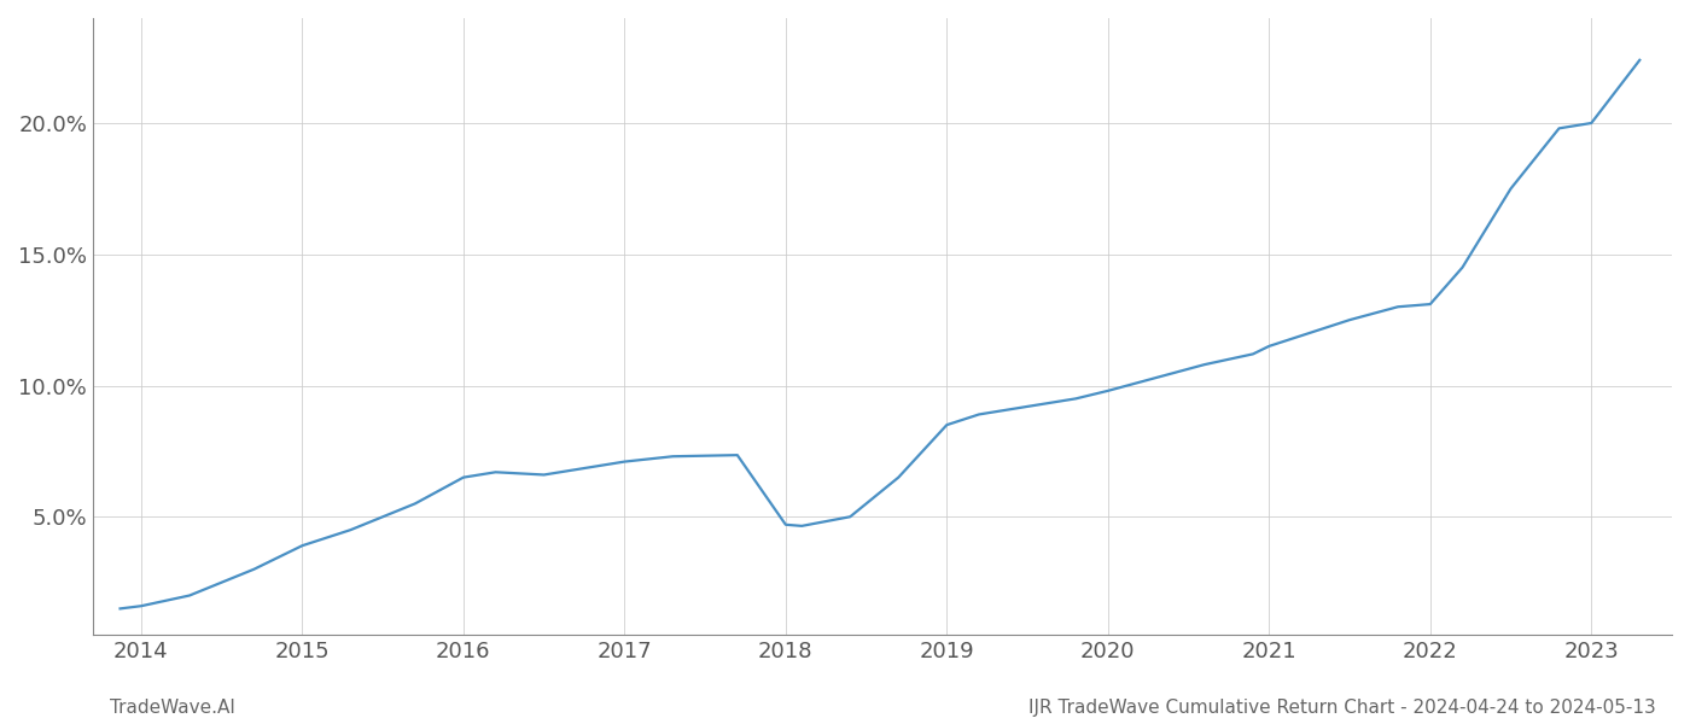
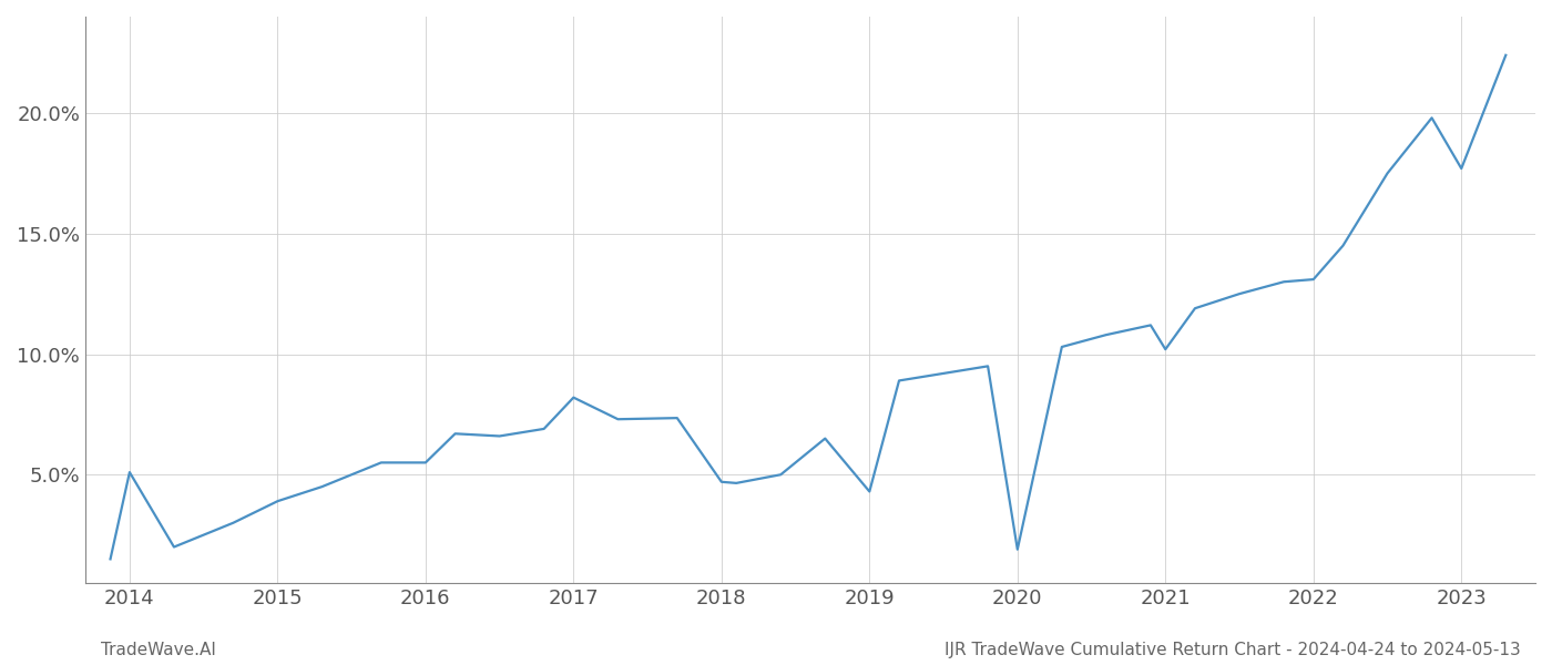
2014: 1.60% -> 5.10%
2016: 6.50% -> 5.50%
2017: 7.10% -> 8.20%
2019: 8.50% -> 4.30%
2020: 9.80% -> 1.90%
2021: 11.50% -> 10.20%
2023: 20.00% -> 17.70%
